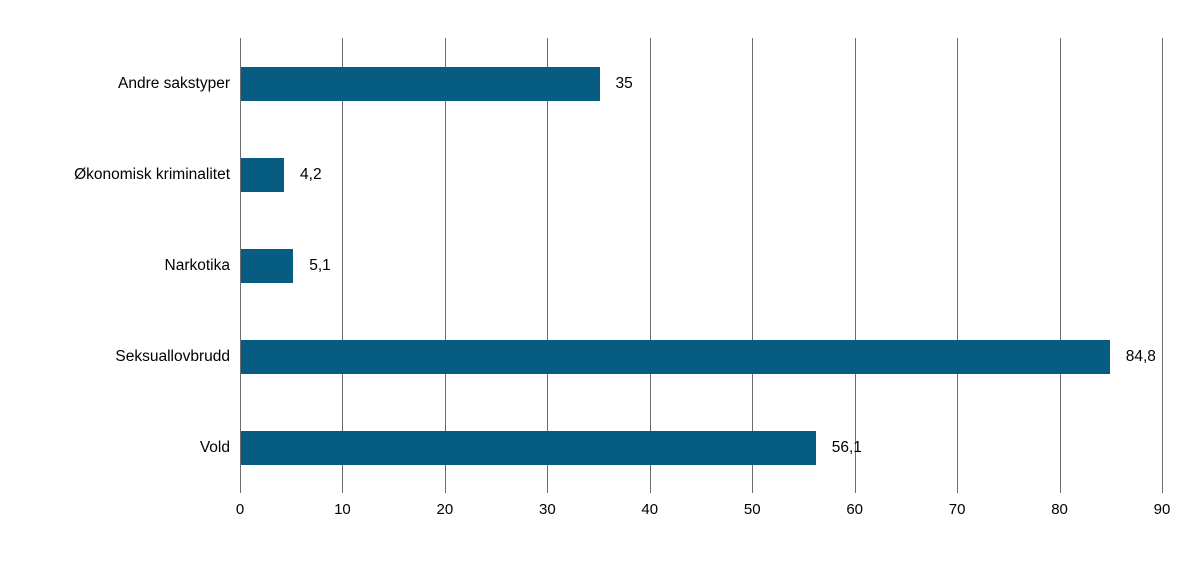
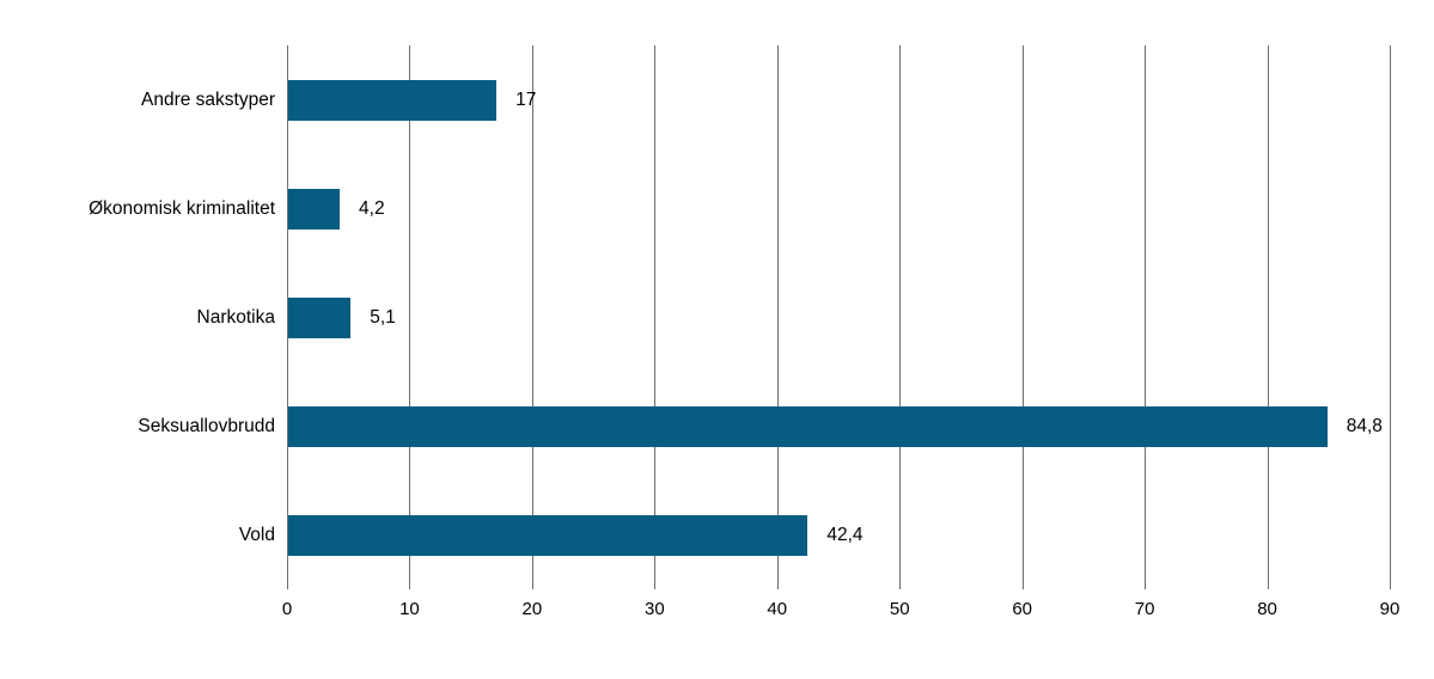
Andre sakstyper: 35 -> 17
Vold: 56,1 -> 42,4
